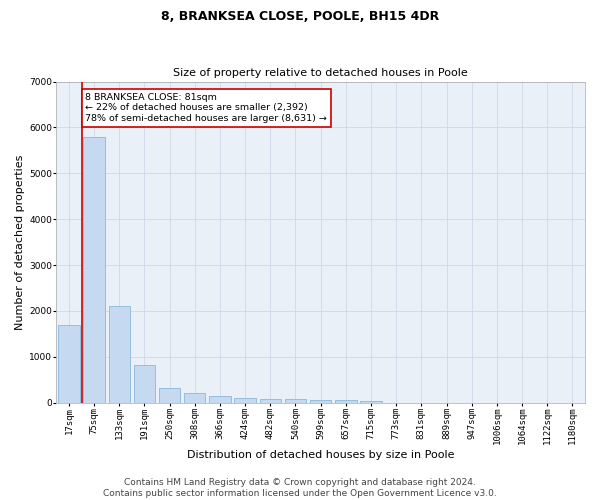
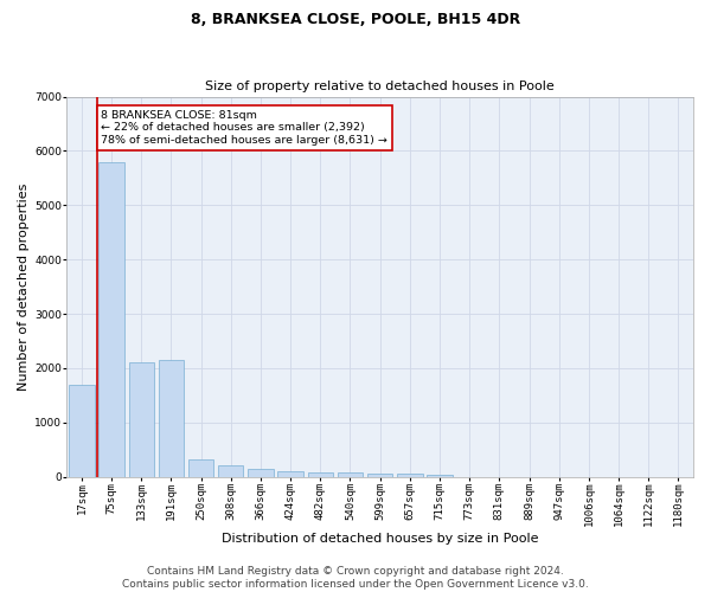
191sqm: 820 -> 2150
